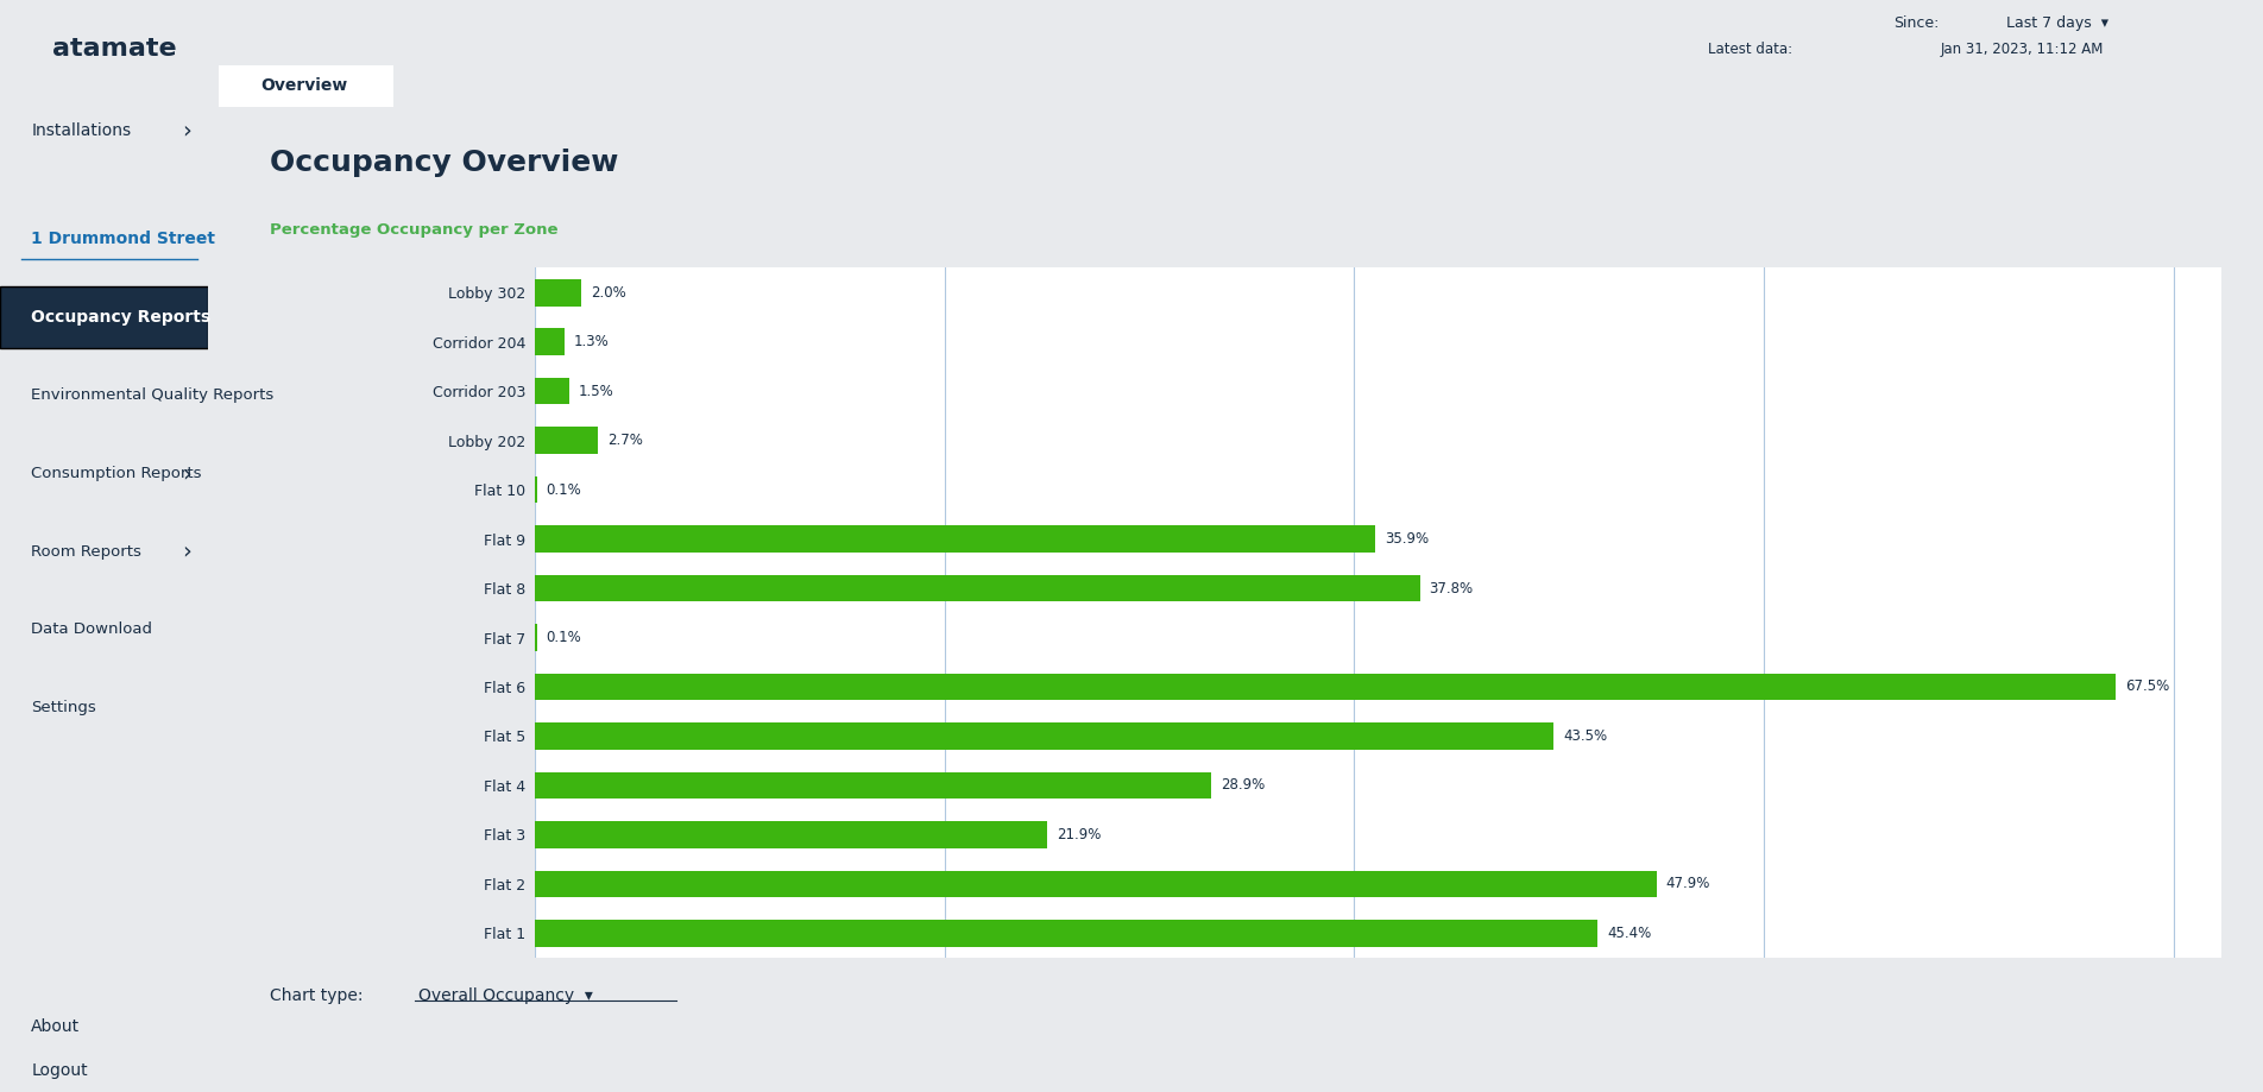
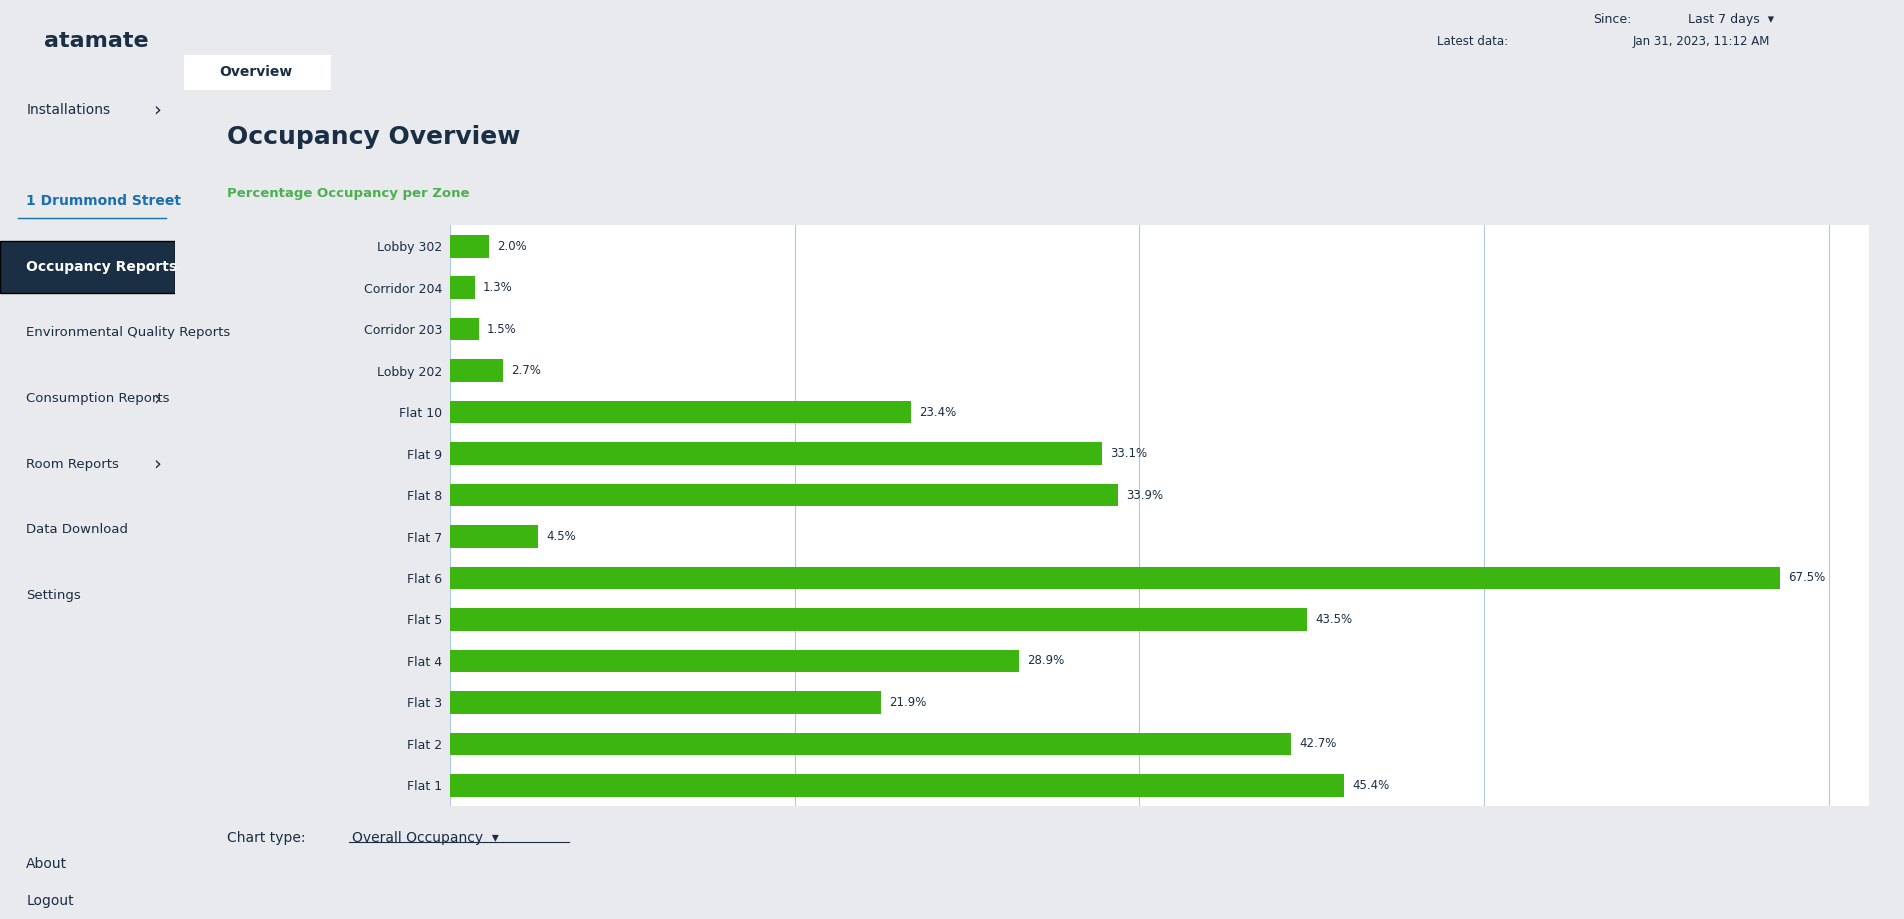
Flat 10: 0.1% -> 23.4%
Flat 9: 35.9% -> 33.1%
Flat 8: 37.8% -> 33.9%
Flat 7: 0.1% -> 4.5%
Flat 2: 47.9% -> 42.7%
